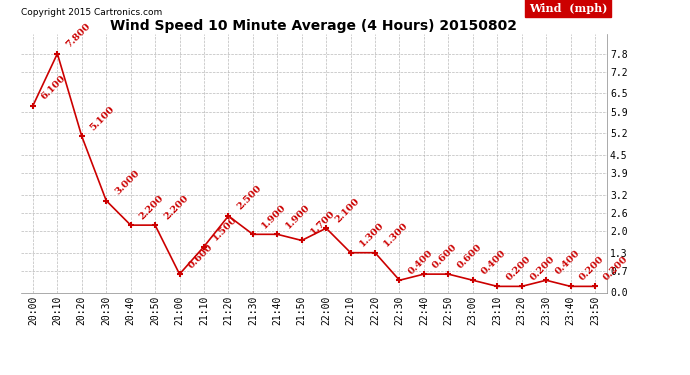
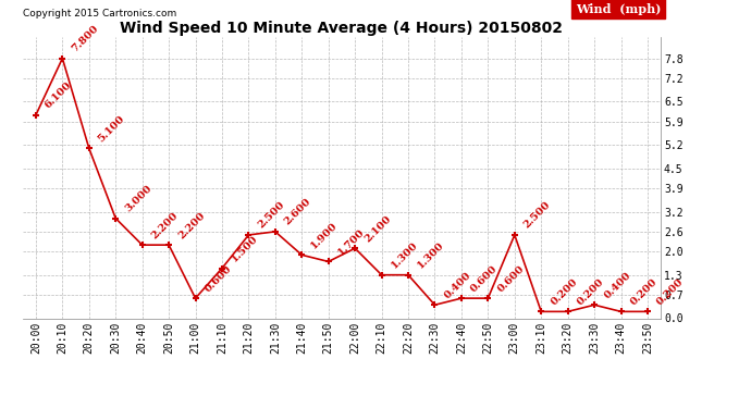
21:30: 1.900 -> 2.600
23:00: 0.400 -> 2.500
